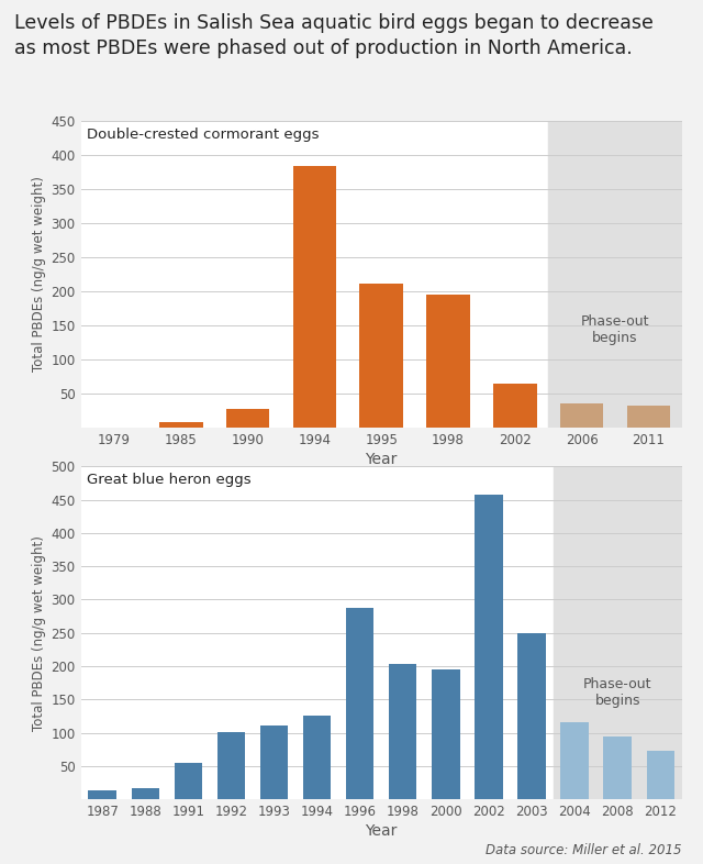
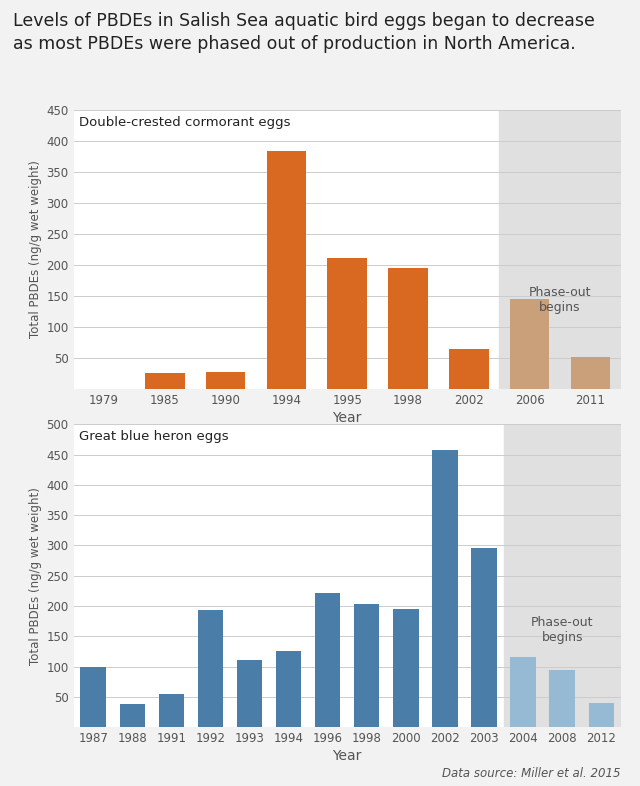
1985: 8 -> 26
2006: 36 -> 146
2011: 32 -> 52
1987: 13 -> 100
1988: 16 -> 38
1992: 101 -> 194
1996: 287 -> 222
2003: 250 -> 296
2012: 73 -> 40
